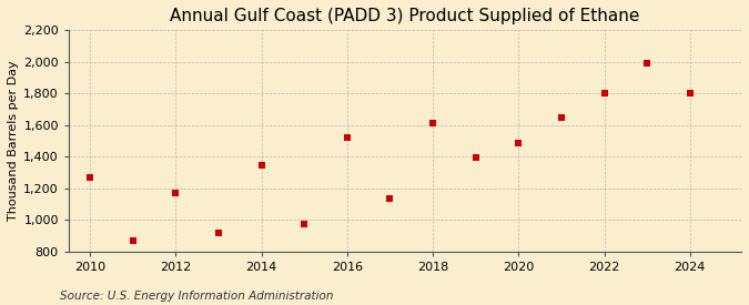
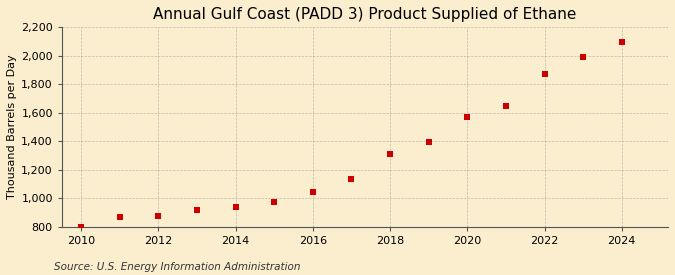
2010: 1,270 -> 800
2012: 1,170 -> 880
2014: 1,350 -> 940
2016: 1,520 -> 1,040
2018: 1,610 -> 1,320
2020: 1,490 -> 1,570
2022: 1,800 -> 1,870
2024: 1,800 -> 2,100
